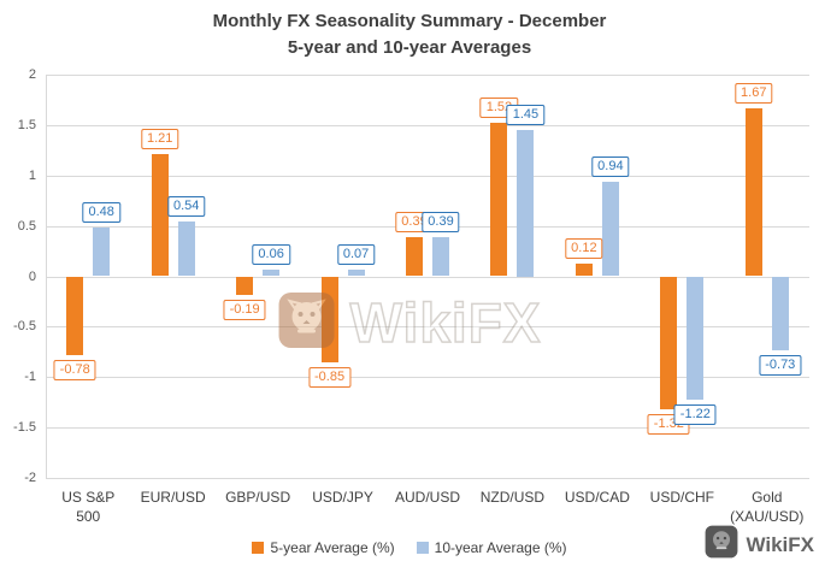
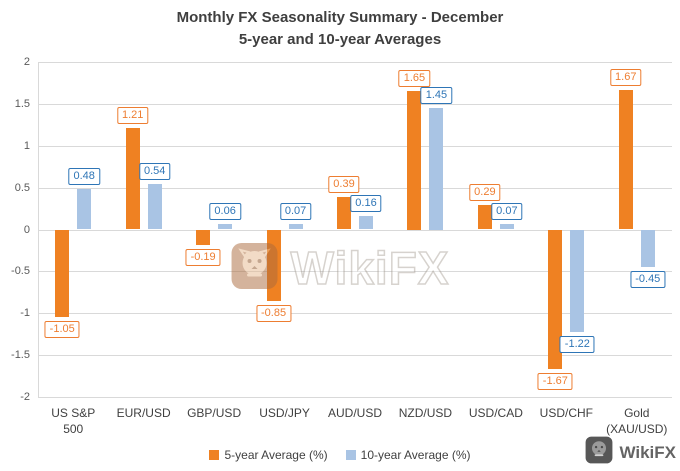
5-year Average (%)/US S&P 500: -0.78 -> -1.05
10-year Average (%)/AUD/USD: 0.39 -> 0.16
5-year Average (%)/NZD/USD: 1.52 -> 1.65
5-year Average (%)/USD/CAD: 0.12 -> 0.29
10-year Average (%)/USD/CAD: 0.94 -> 0.07
5-year Average (%)/USD/CHF: -1.32 -> -1.67
10-year Average (%)/Gold (XAU/USD): -0.73 -> -0.45
